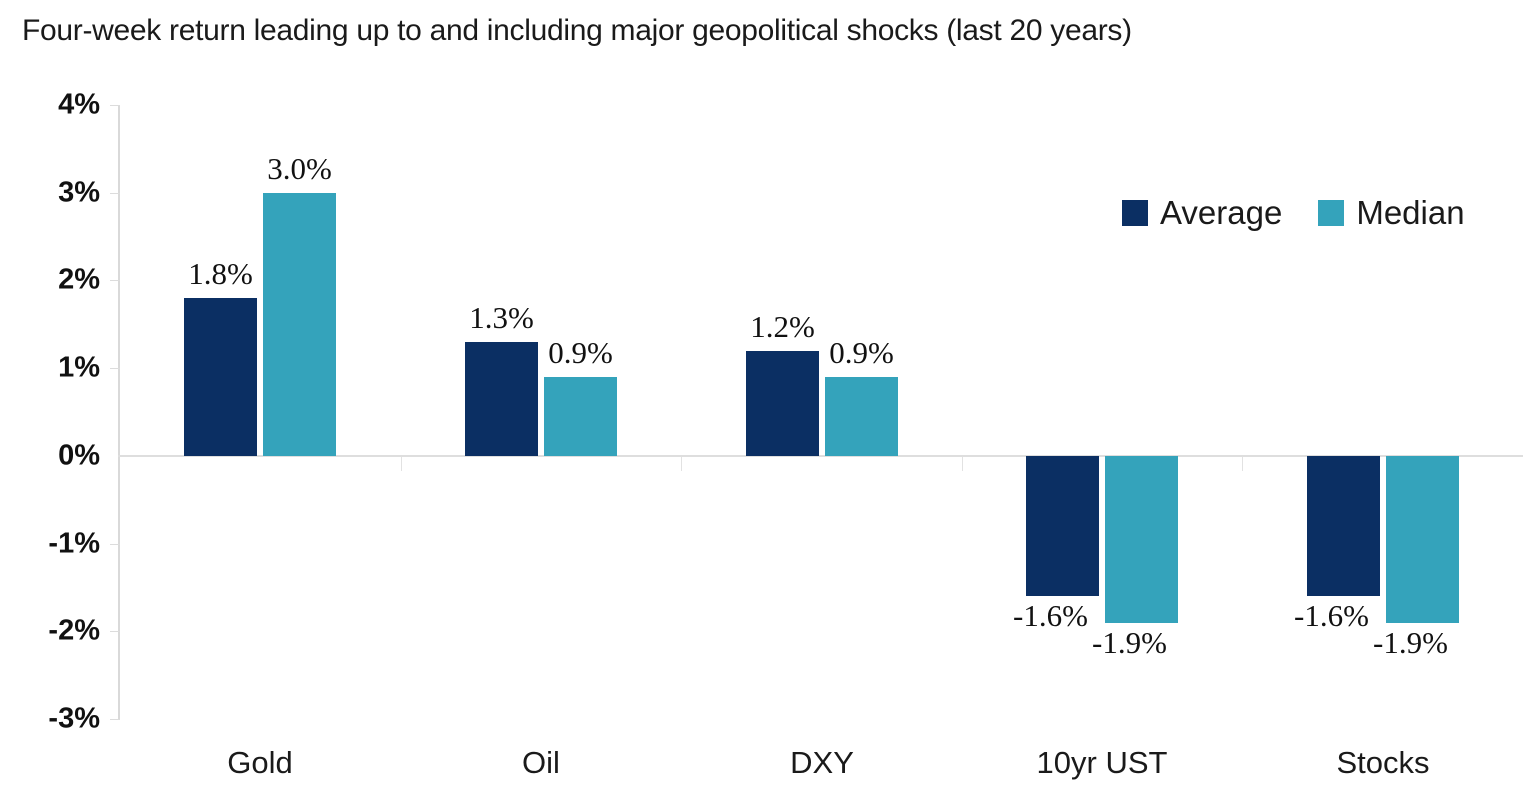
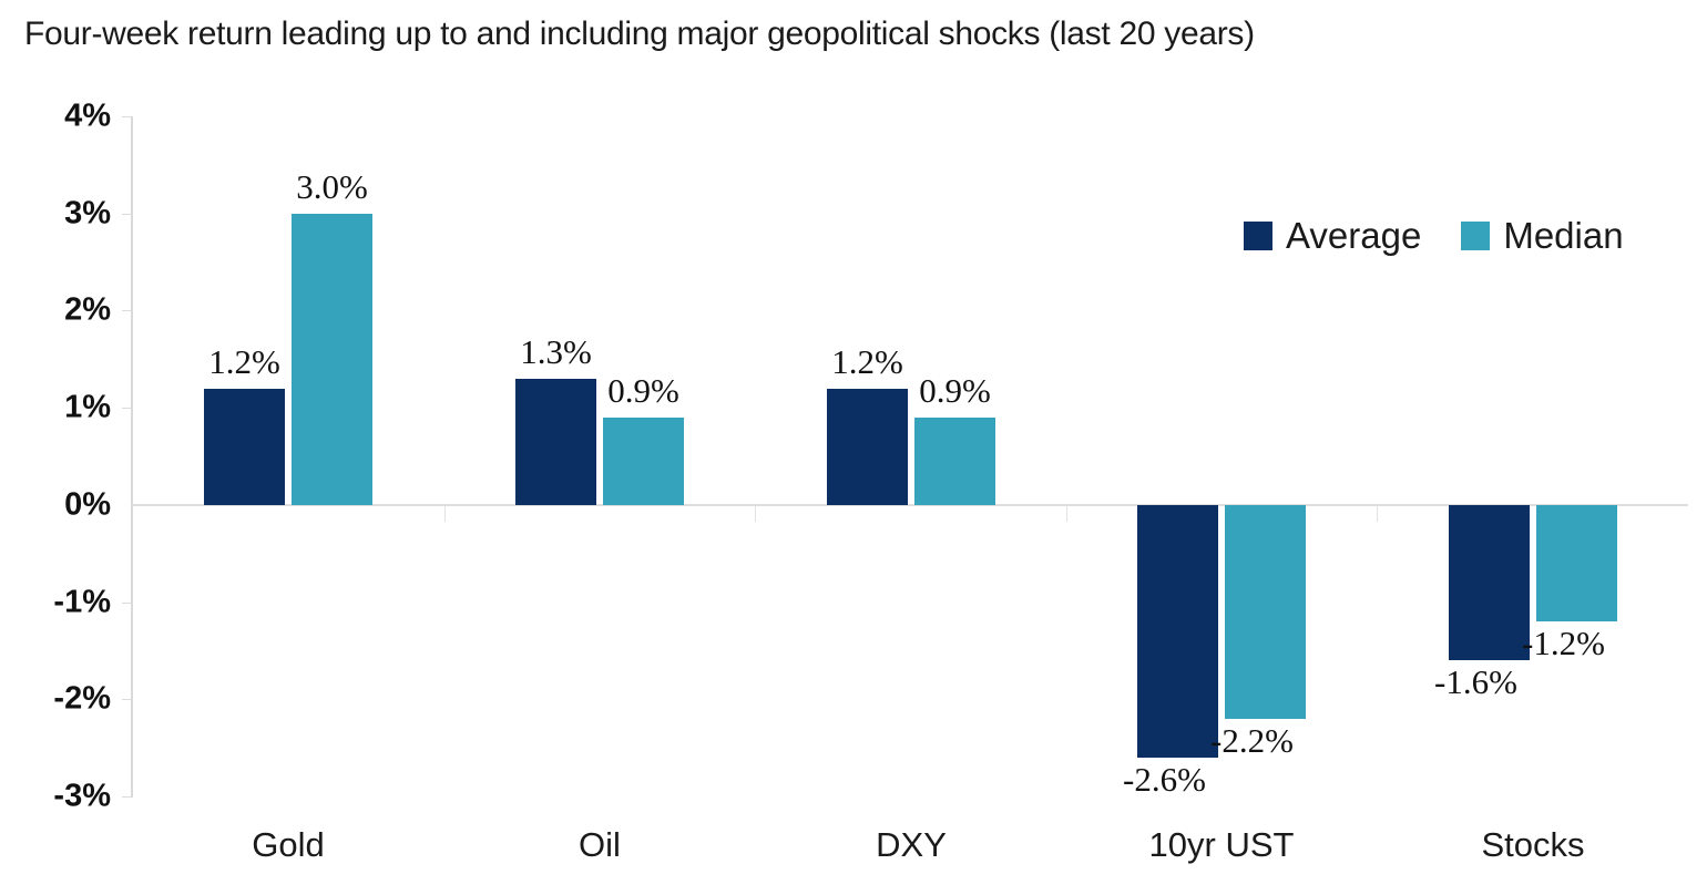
Average/Gold: 1.8% -> 1.2%
Average/10yr UST: -1.6% -> -2.6%
Median/10yr UST: -1.9% -> -2.2%
Median/Stocks: -1.9% -> -1.2%
